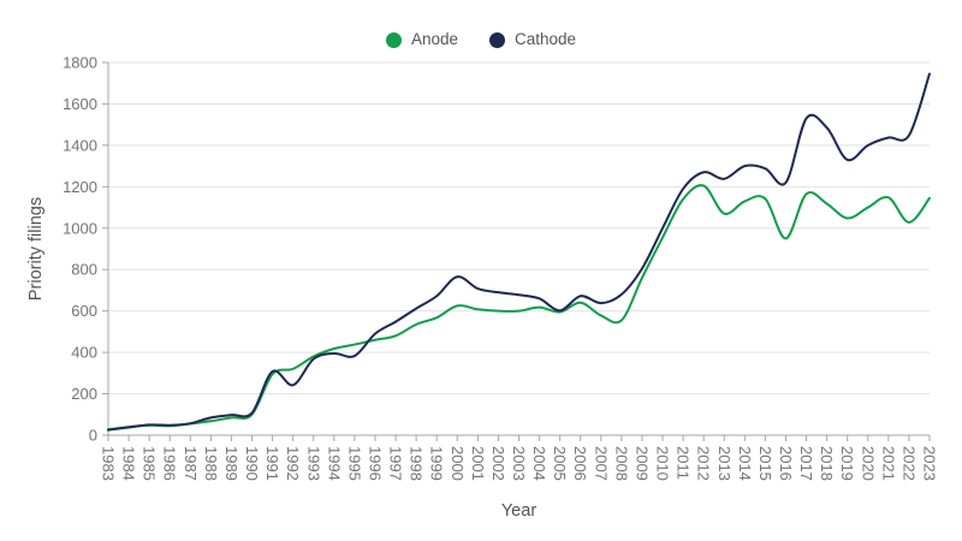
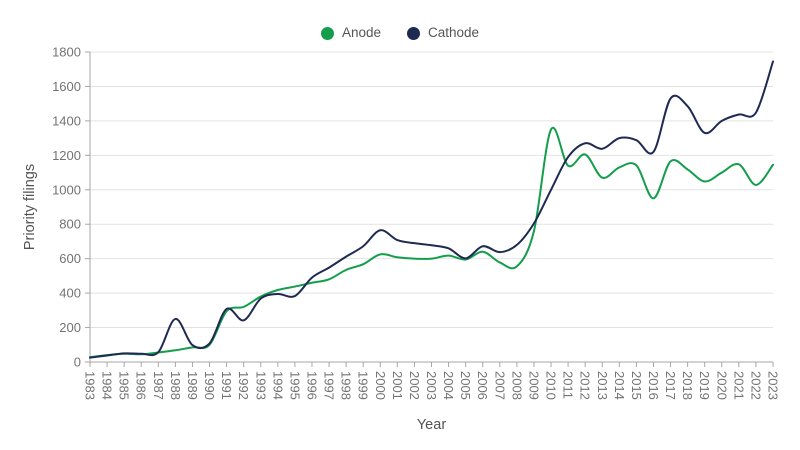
Cathode/1988: 80 -> 250
Anode/2010: 960 -> 1350
